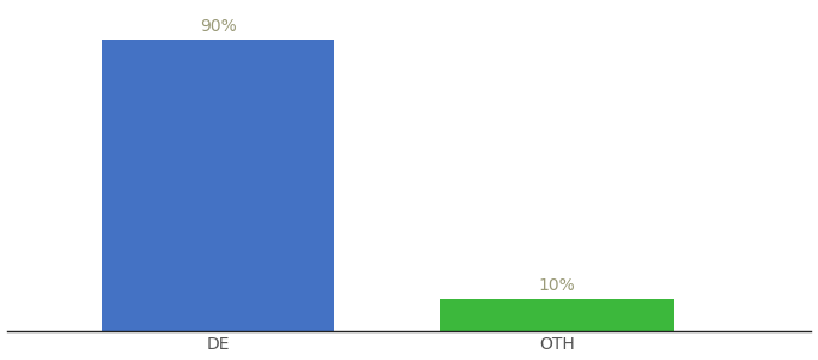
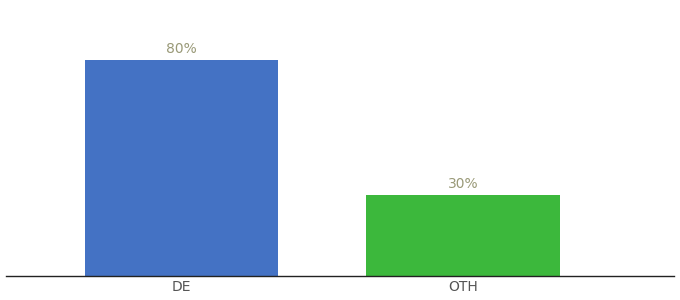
DE: 90% -> 80%
OTH: 10% -> 30%
